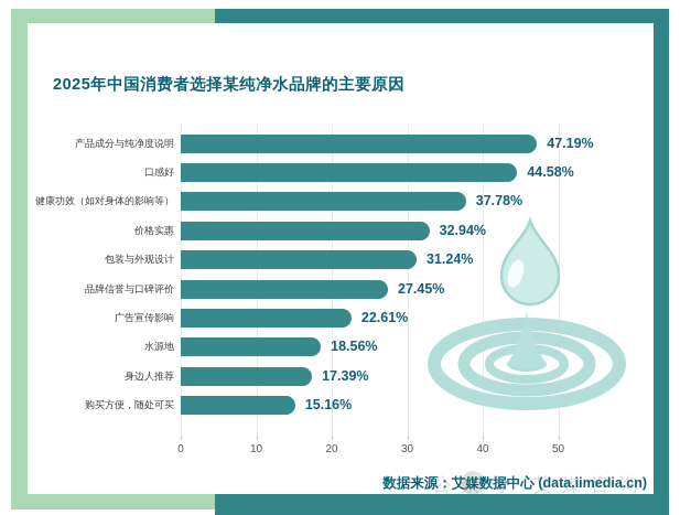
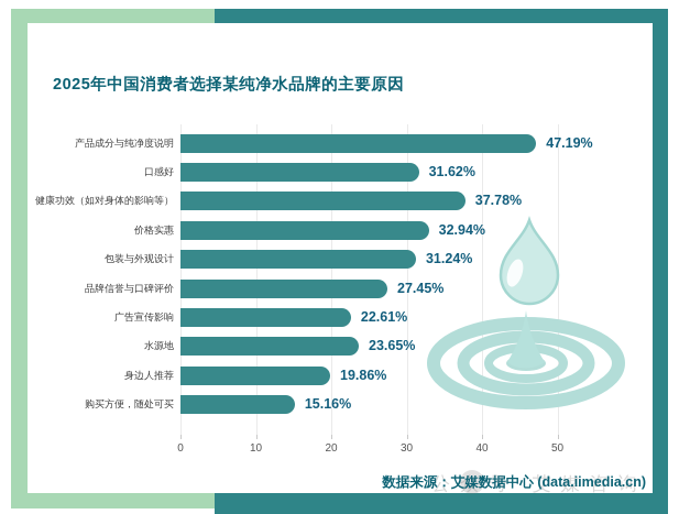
口感好: 44.58% -> 31.62%
水源地: 18.56% -> 23.65%
身边人推荐: 17.39% -> 19.86%
